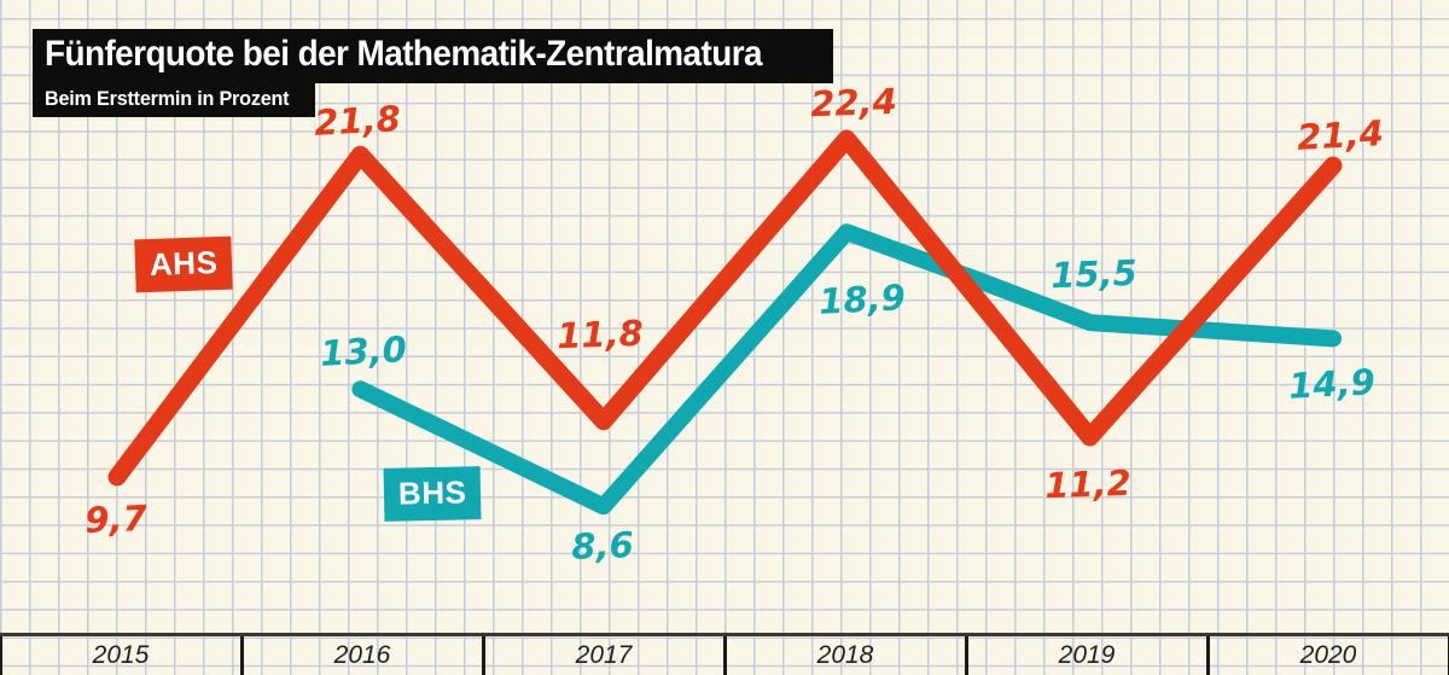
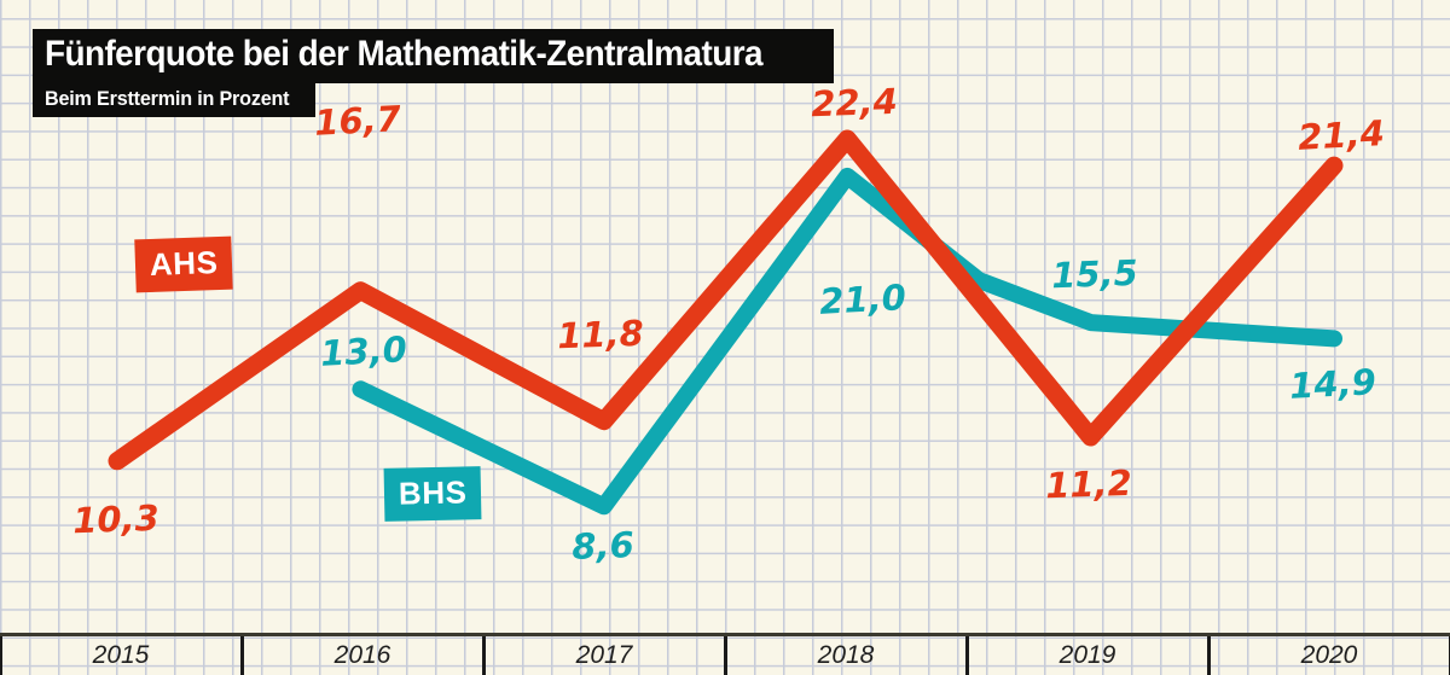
AHS/2015: 9,7 -> 10,3
AHS/2016: 21,8 -> 16,7
BHS/2018: 18,9 -> 21,0
